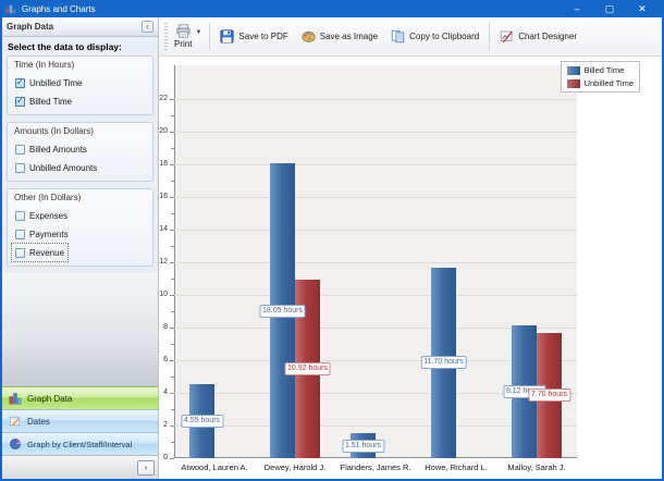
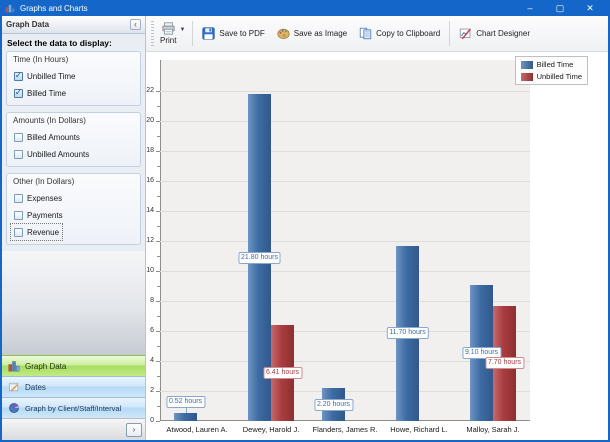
Billed Time/Atwood, Lauren A.: 4.55 -> 0.52
Billed Time/Dewey, Harold J.: 18.05 -> 21.80
Unbilled Time/Dewey, Harold J.: 10.92 -> 6.41
Billed Time/Flanders, James R.: 1.51 -> 2.20
Billed Time/Malloy, Sarah J.: 8.12 -> 9.10
